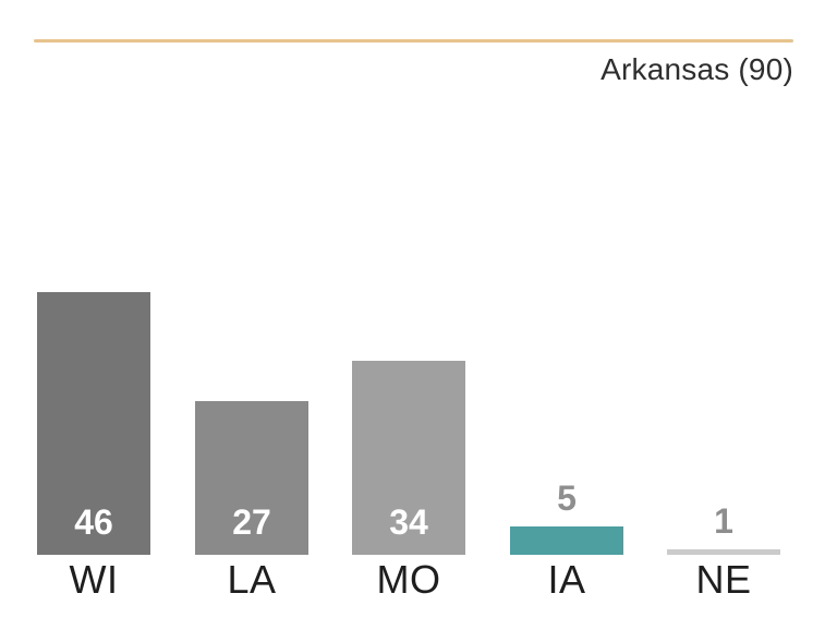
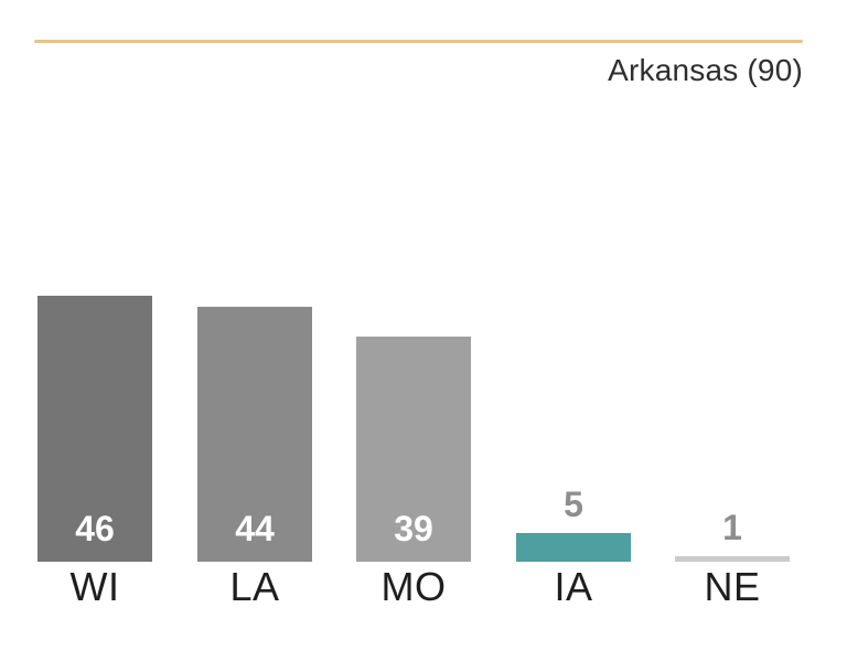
LA: 27 -> 44
MO: 34 -> 39
